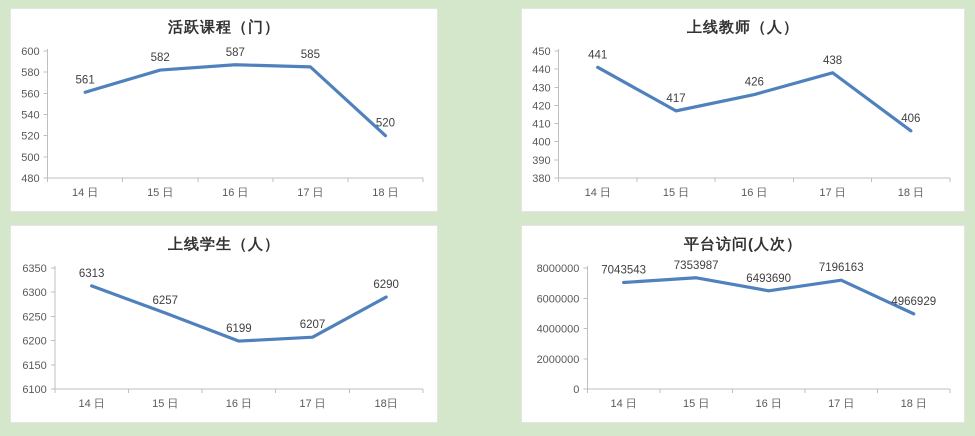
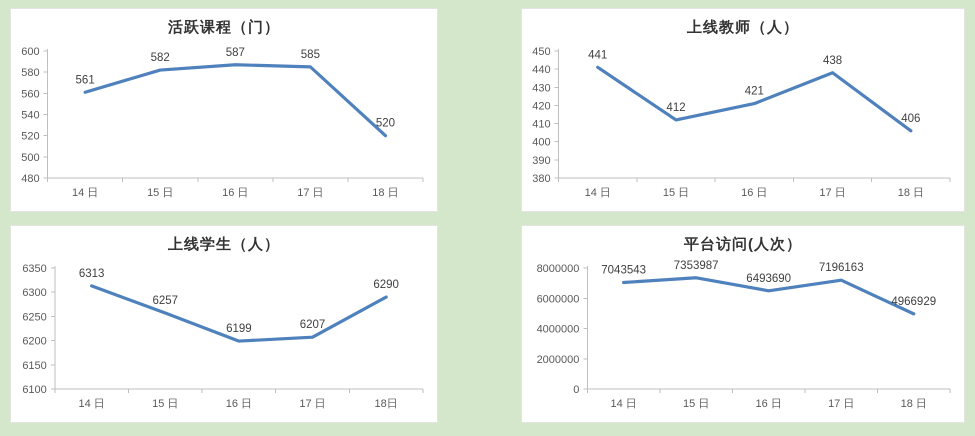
上线教师（人）/15 日: 417 -> 412
上线教师（人）/16 日: 426 -> 421
